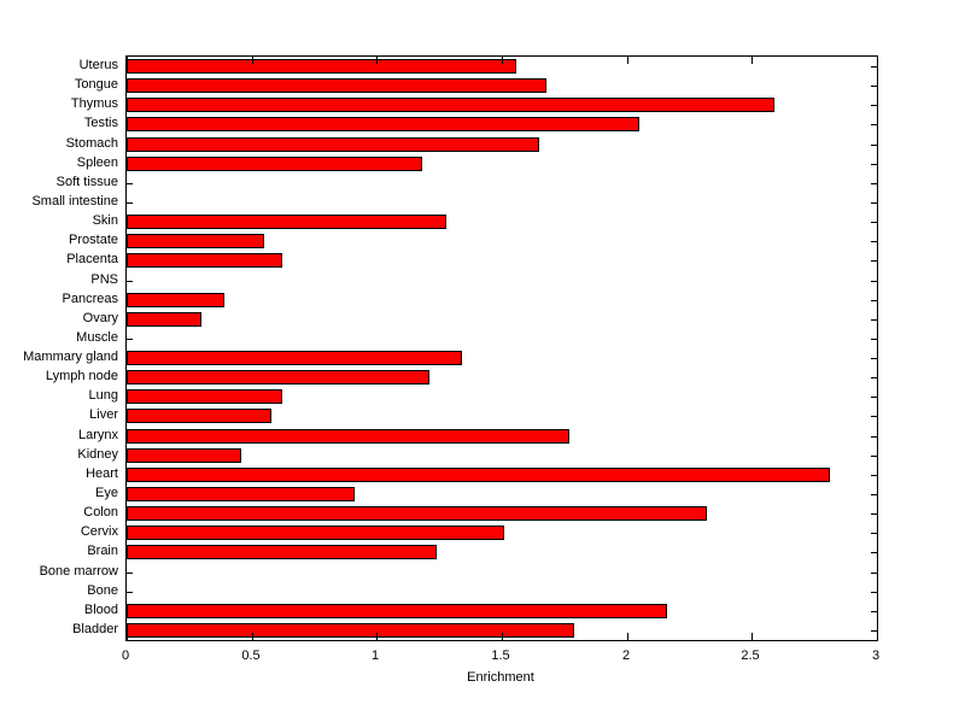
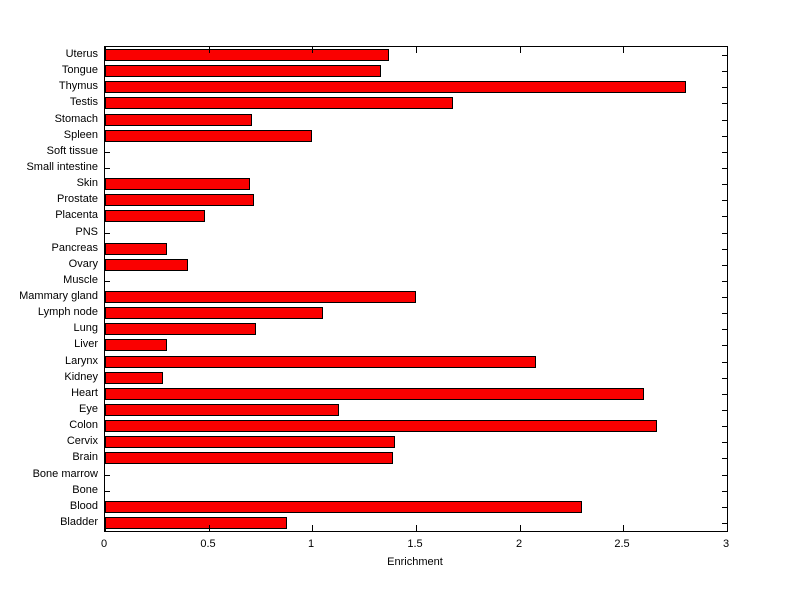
Uterus: 1.56 -> 1.37
Tongue: 1.68 -> 1.33
Thymus: 2.59 -> 2.80
Testis: 2.05 -> 1.68
Stomach: 1.65 -> 0.71
Spleen: 1.18 -> 1.00
Skin: 1.28 -> 0.70
Prostate: 0.55 -> 0.72
Placenta: 0.62 -> 0.48
Pancreas: 0.39 -> 0.30
Ovary: 0.30 -> 0.40
Mammary gland: 1.34 -> 1.50
Lymph node: 1.21 -> 1.05
Lung: 0.62 -> 0.73
Liver: 0.58 -> 0.30
Larynx: 1.77 -> 2.08
Kidney: 0.46 -> 0.28
Heart: 2.81 -> 2.60
Eye: 0.91 -> 1.13
Colon: 2.32 -> 2.66
Cervix: 1.51 -> 1.40
Brain: 1.24 -> 1.39
Blood: 2.16 -> 2.30
Bladder: 1.79 -> 0.88
